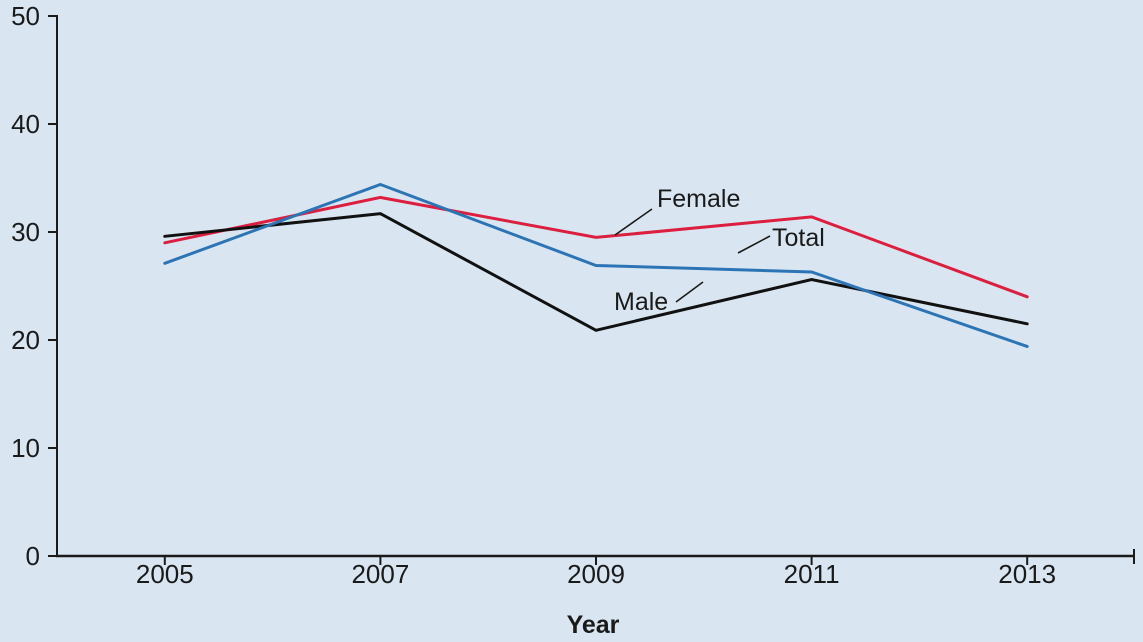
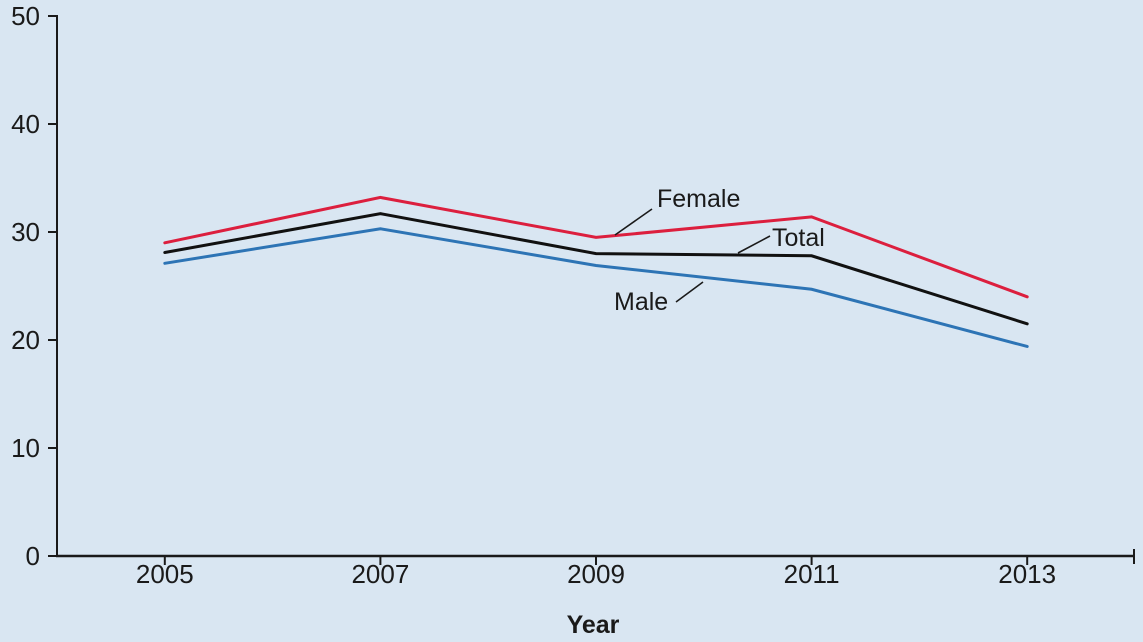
Total/2005: 29.6 -> 28.1
Male/2007: 34.4 -> 30.3
Total/2009: 20.9 -> 28.0
Total/2011: 25.6 -> 27.8
Male/2011: 26.3 -> 24.7
